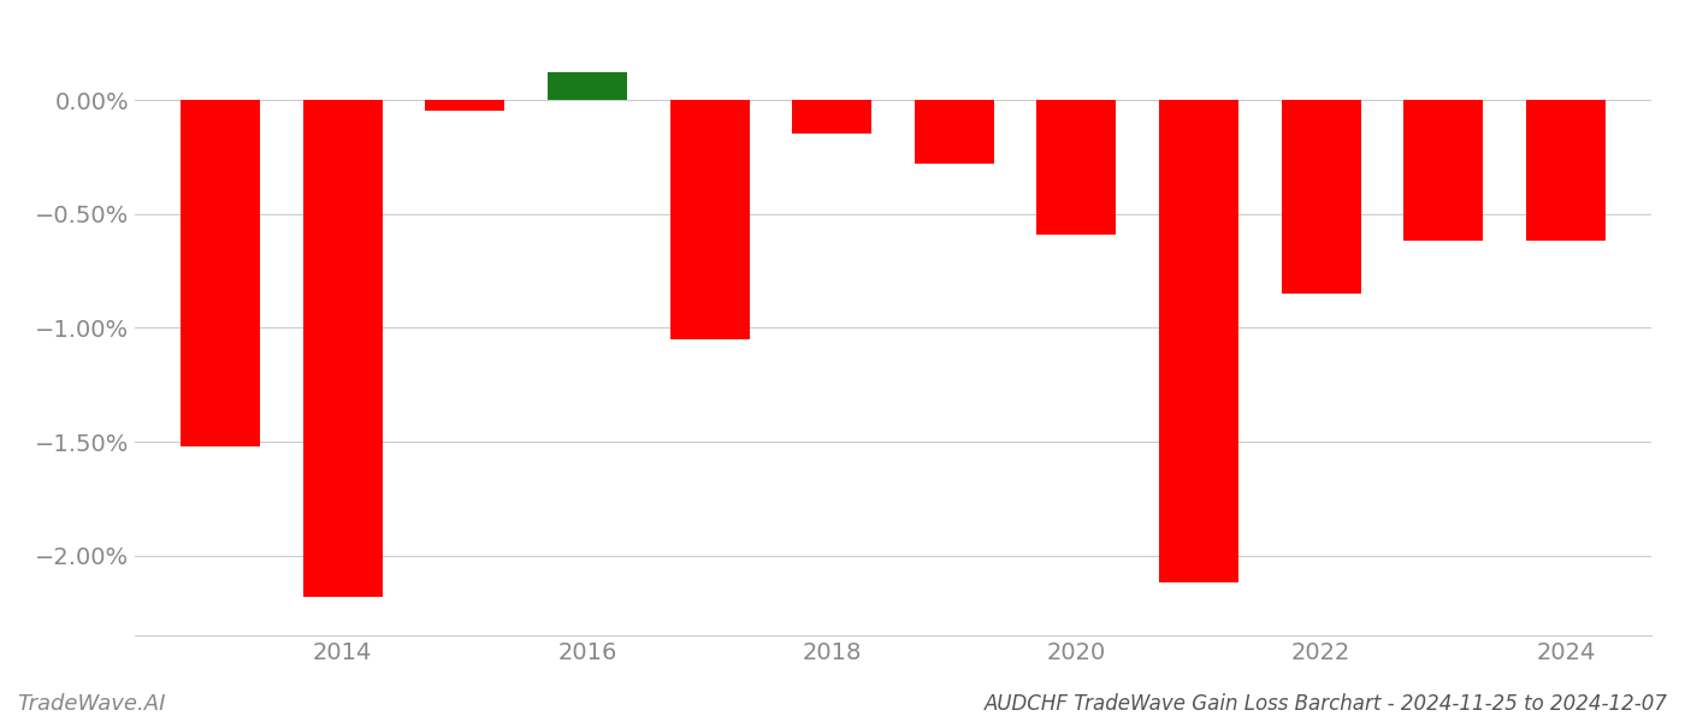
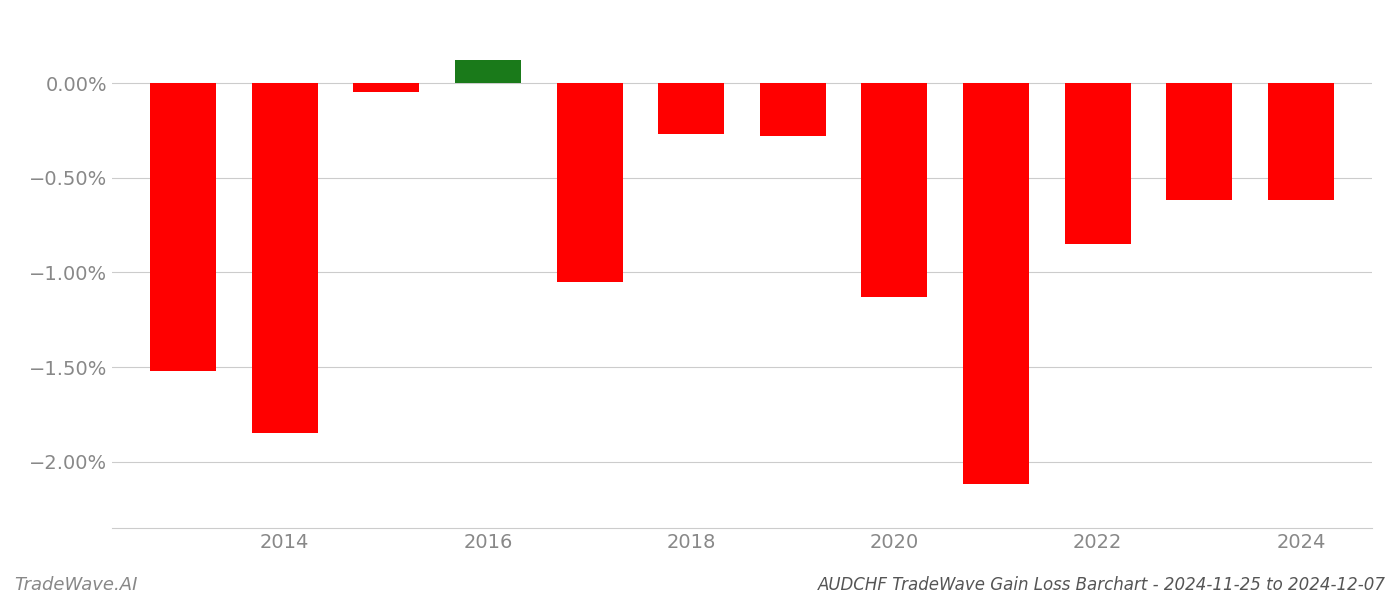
2014: -2.18% -> -1.85%
2018: -0.15% -> -0.27%
2020: -0.59% -> -1.13%
